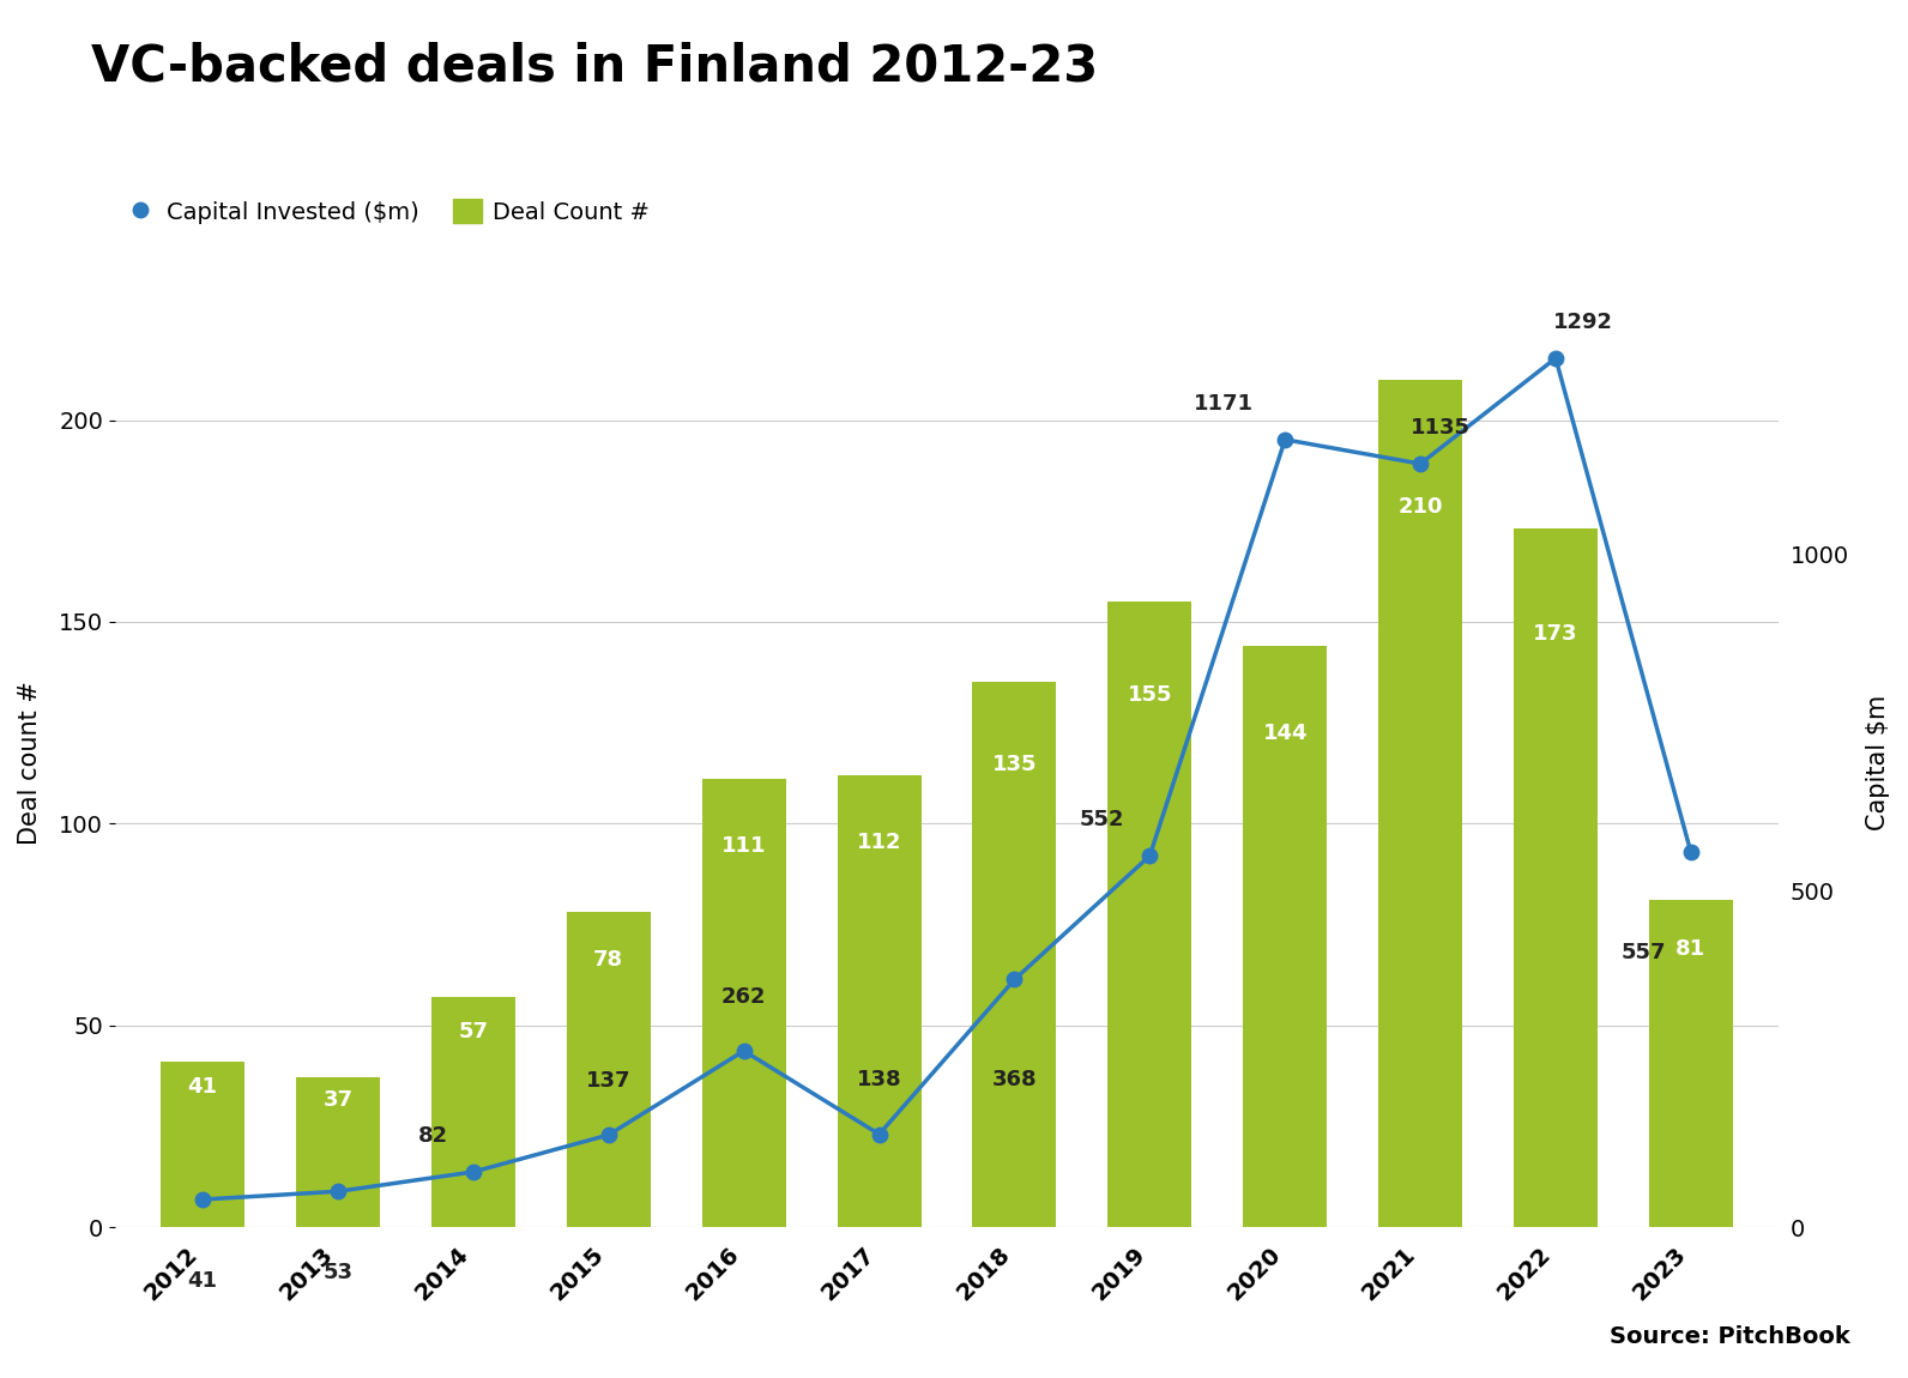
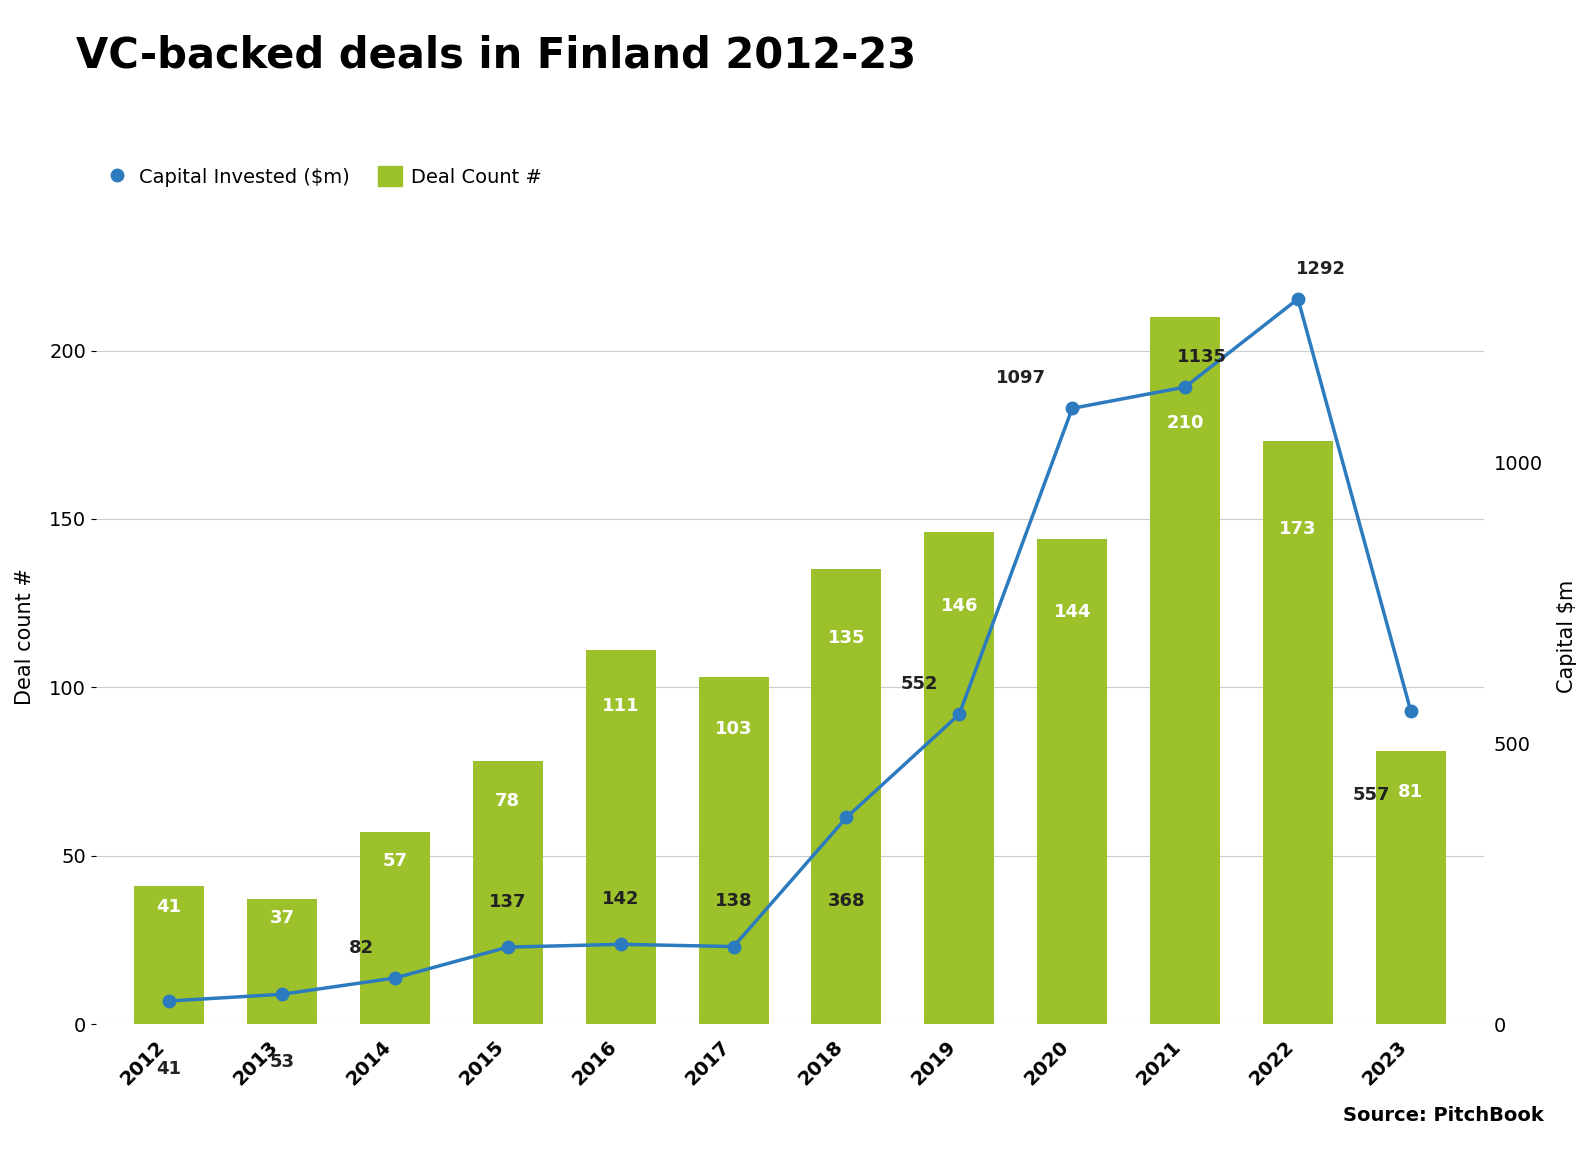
Capital Invested ($m)/2016: 262 -> 142
Deal Count #/2017: 112 -> 103
Deal Count #/2019: 155 -> 146
Capital Invested ($m)/2020: 1171 -> 1097
